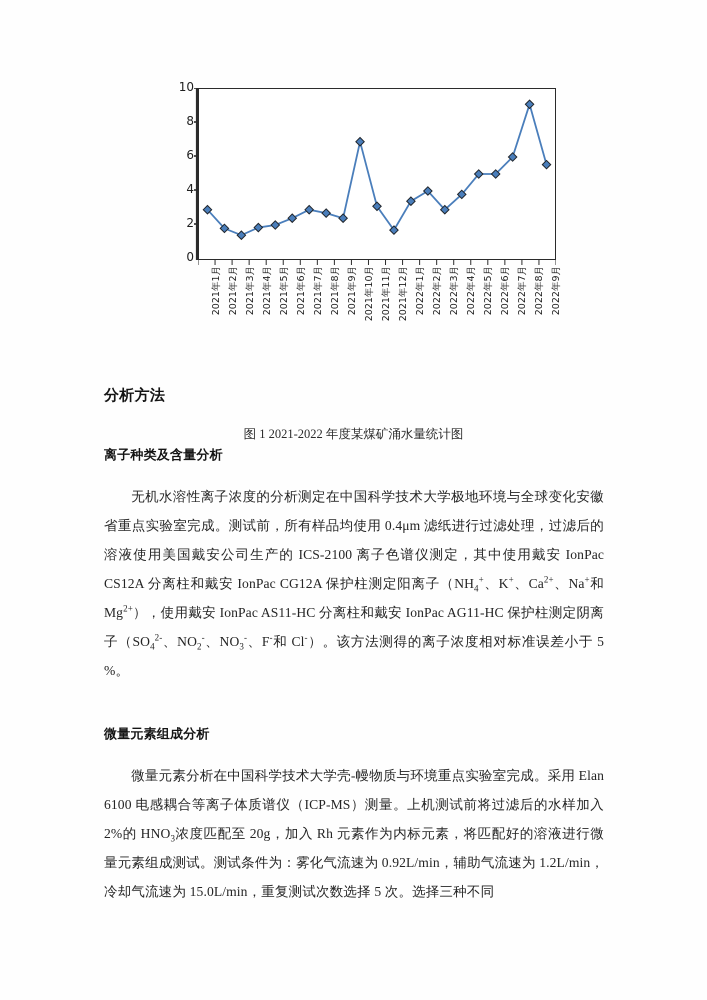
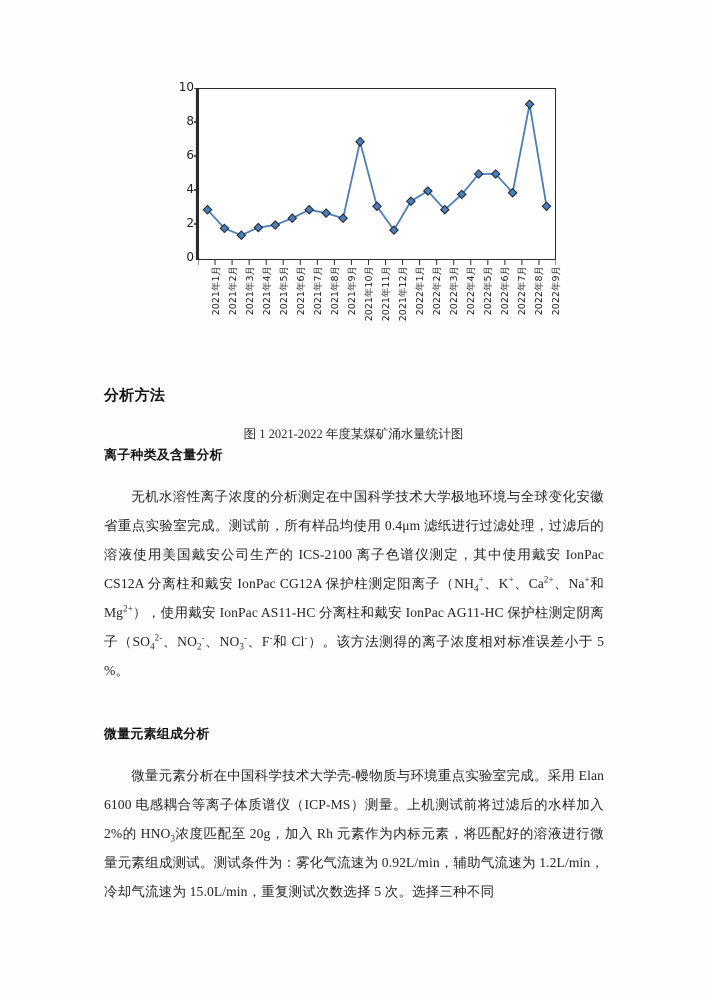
2022年7月: 6.0 -> 3.9
2022年9月: 5.5 -> 3.1
